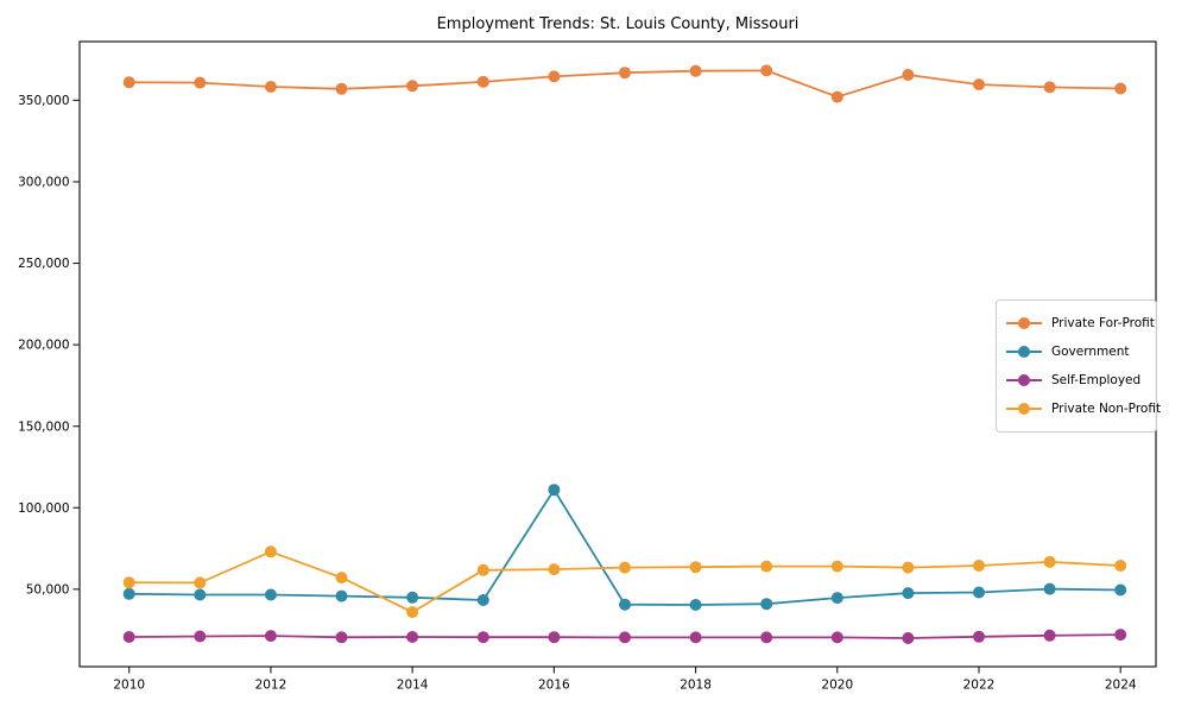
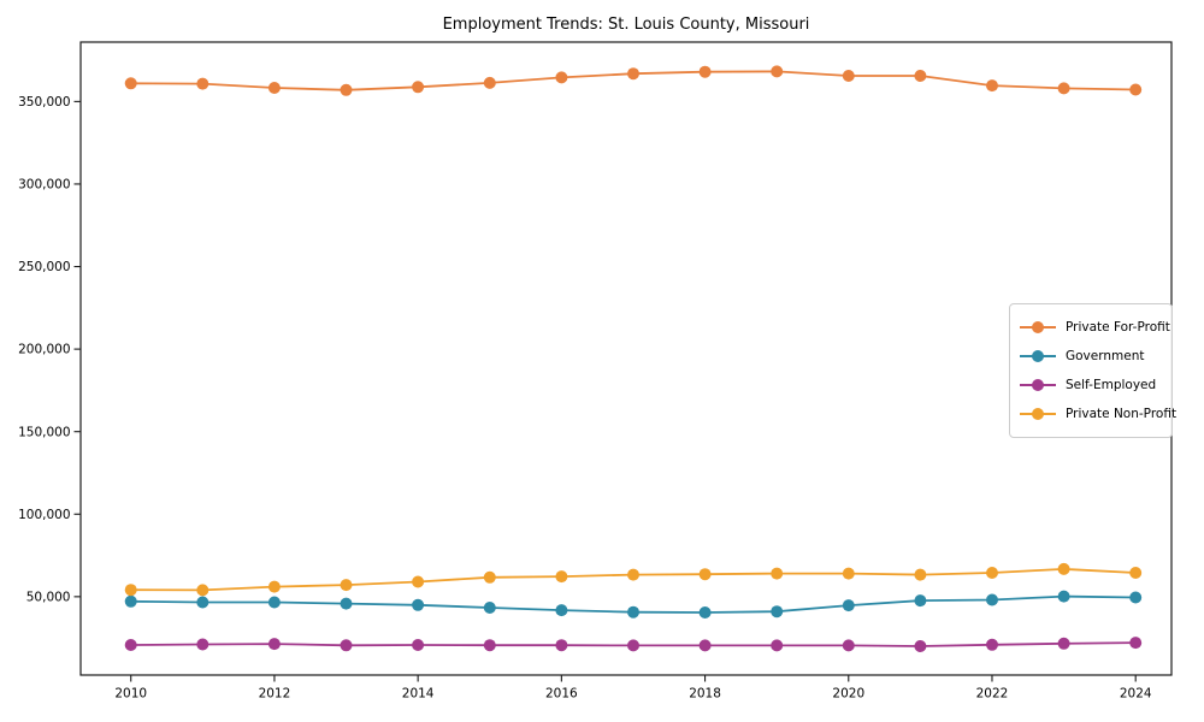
Private Non-Profit/2012: 73000 -> 56000
Private Non-Profit/2014: 36000 -> 59000
Government/2016: 111000 -> 42000
Private For-Profit/2020: 352000 -> 366000
